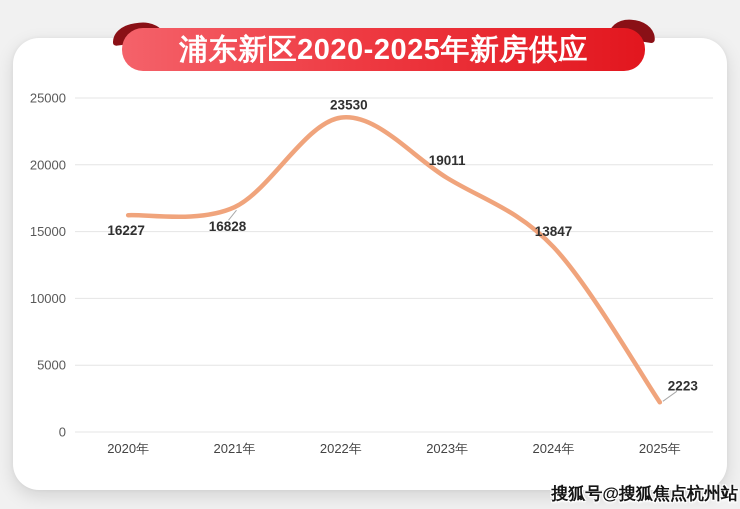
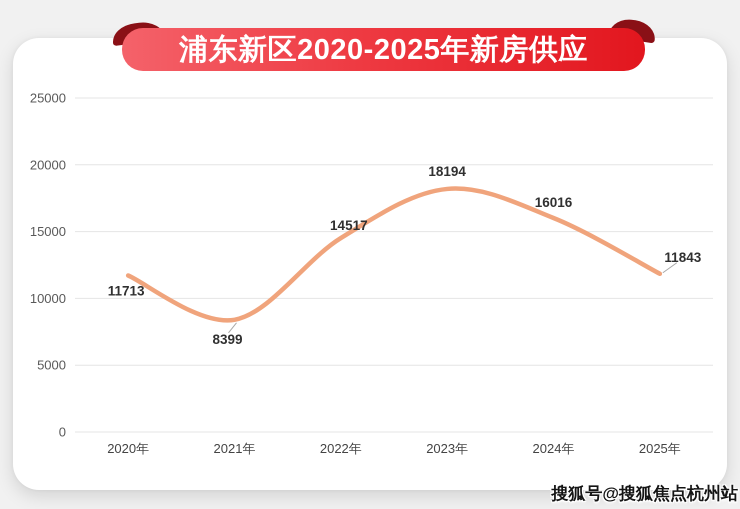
2020年: 16227 -> 11713
2021年: 16828 -> 8399
2022年: 23530 -> 14517
2023年: 19011 -> 18194
2024年: 13847 -> 16016
2025年: 2223 -> 11843
